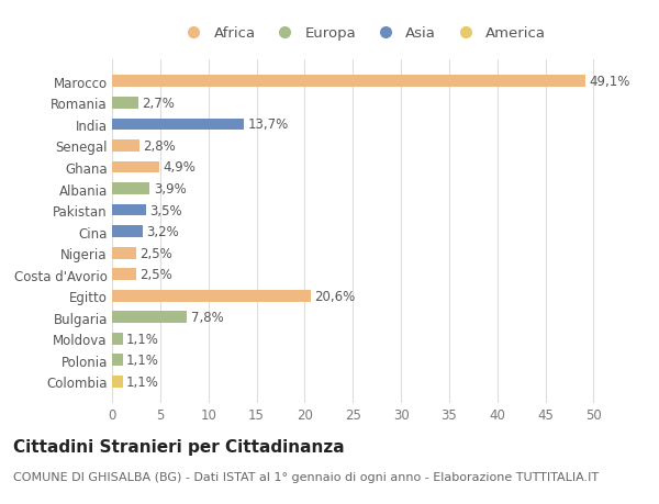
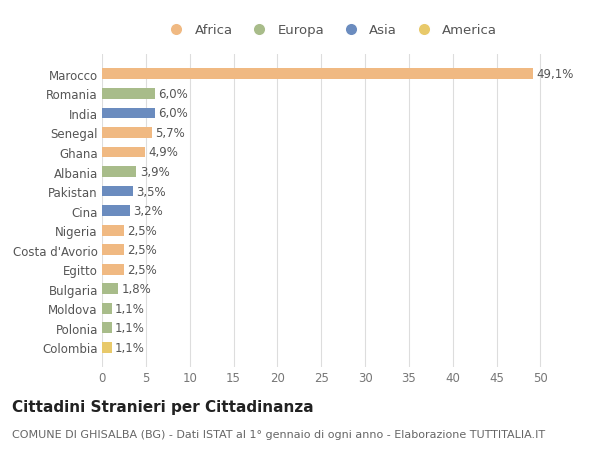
Romania: 2,7% -> 6,0%
India: 13,7% -> 6,0%
Senegal: 2,8% -> 5,7%
Egitto: 20,6% -> 2,5%
Bulgaria: 7,8% -> 1,8%
